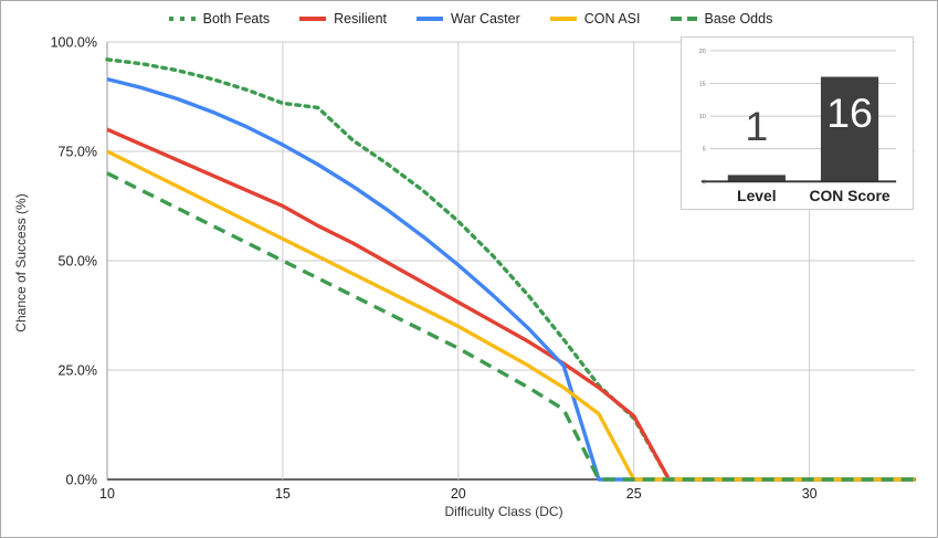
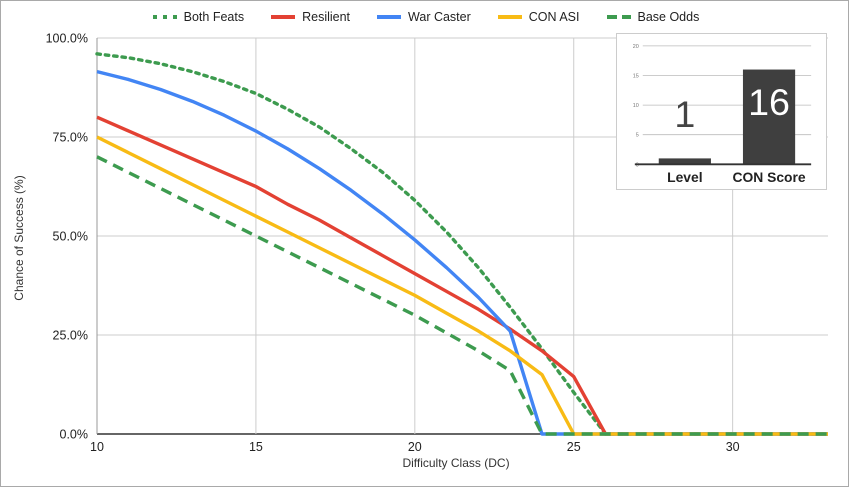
Both Feats/16: 85% -> 82%
Both Feats/25: 14% -> 10%
